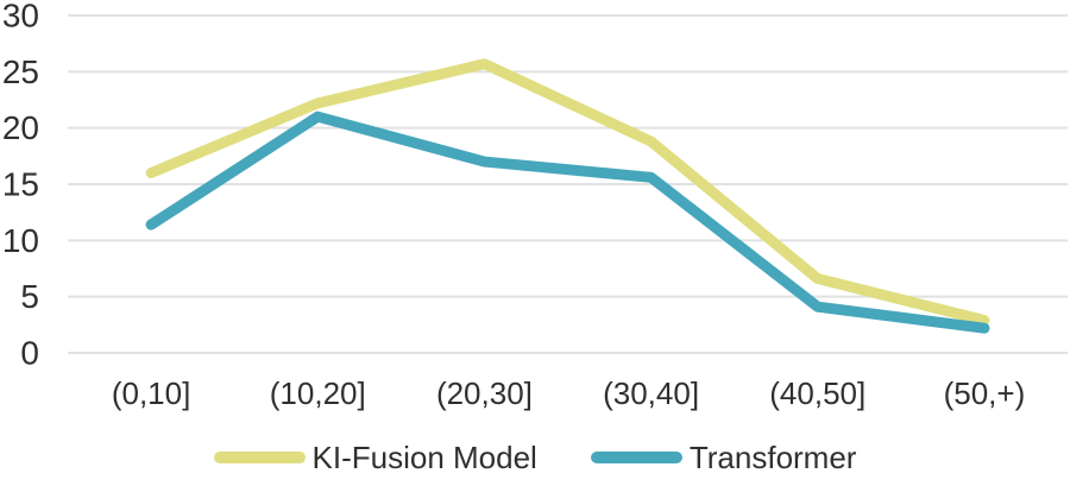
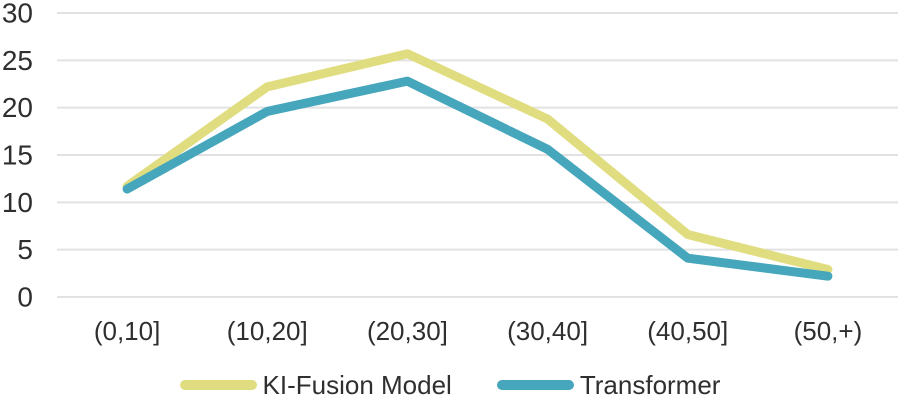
KI-Fusion Model/(0,10]: 16 -> 12
Transformer/(10,20]: 21 -> 20
Transformer/(20,30]: 17 -> 23
